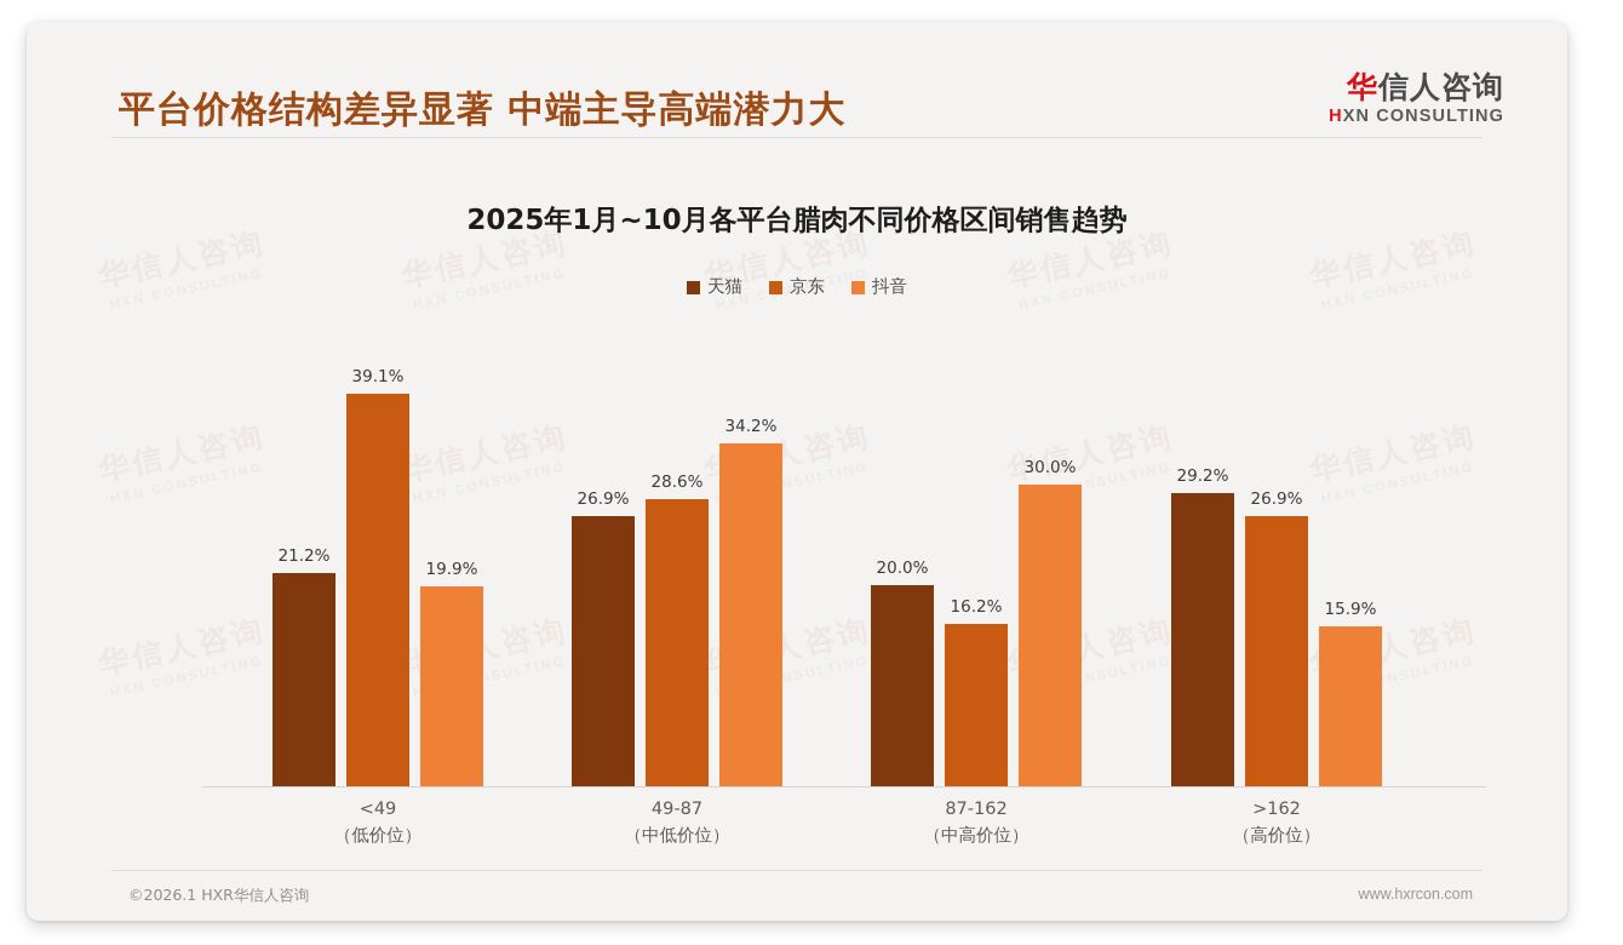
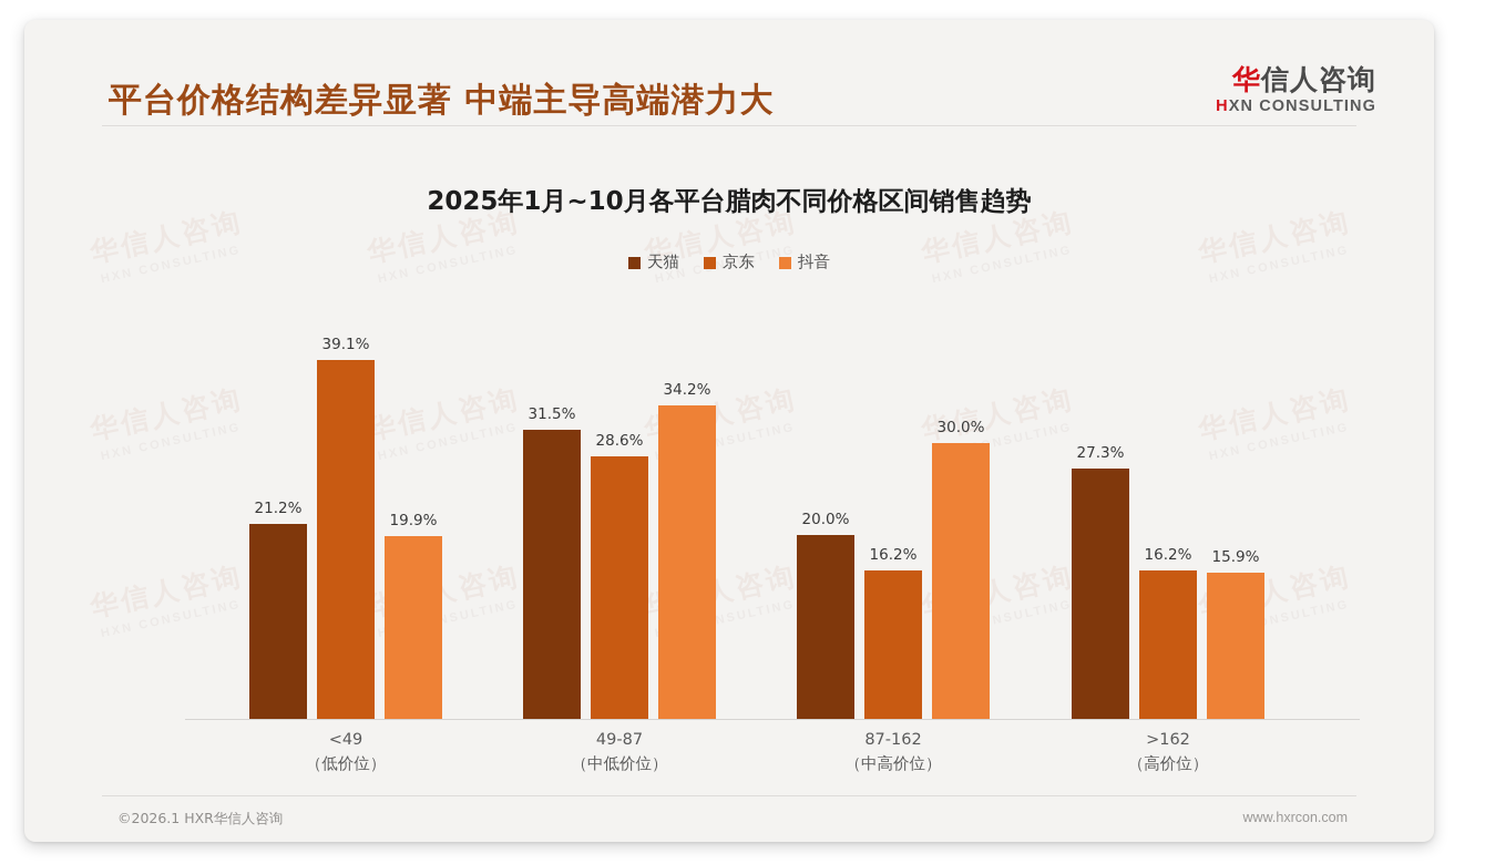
天猫/49-87: 26.9% -> 31.5%
天猫/>162: 29.2% -> 27.3%
京东/>162: 26.9% -> 16.2%
